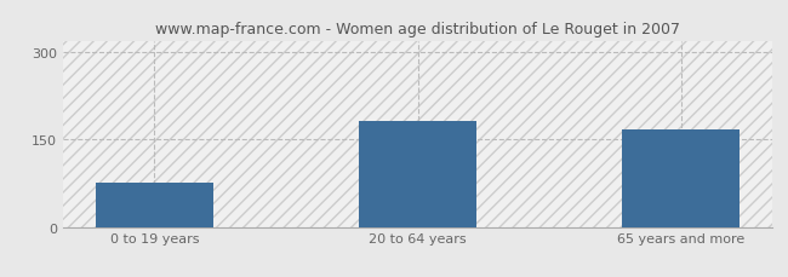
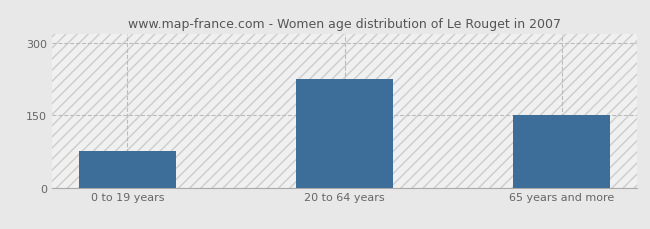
20 to 64 years: 182 -> 225
65 years and more: 167 -> 150
